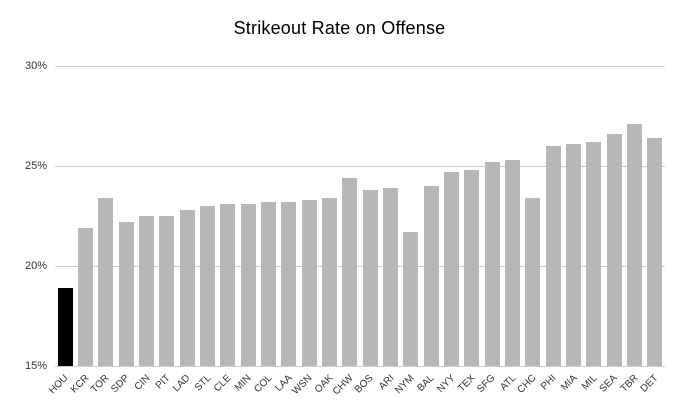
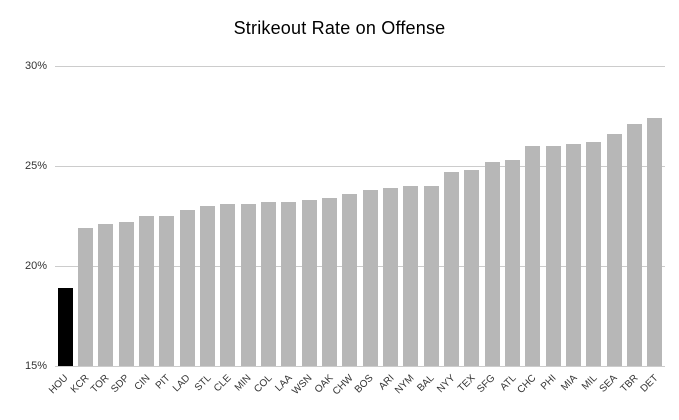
TOR: 23.4% -> 22.1%
CHW: 24.4% -> 23.6%
NYM: 21.7% -> 24.0%
CHC: 23.4% -> 26.0%
DET: 26.4% -> 27.4%
